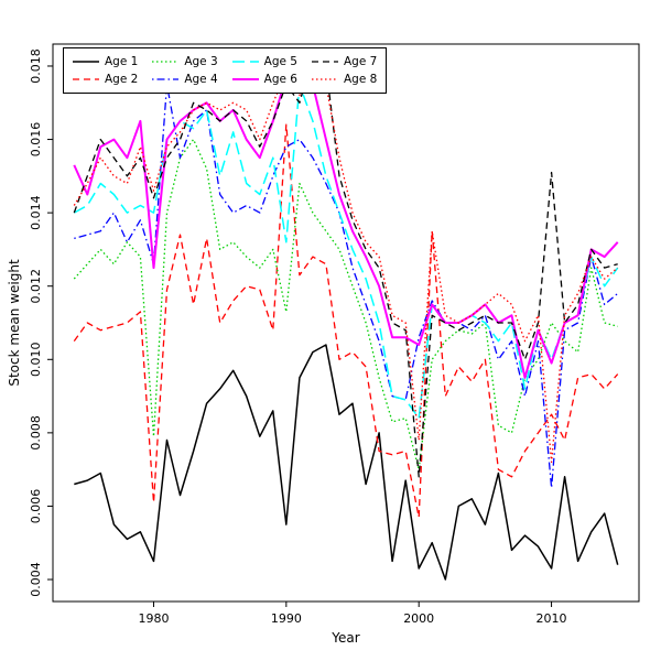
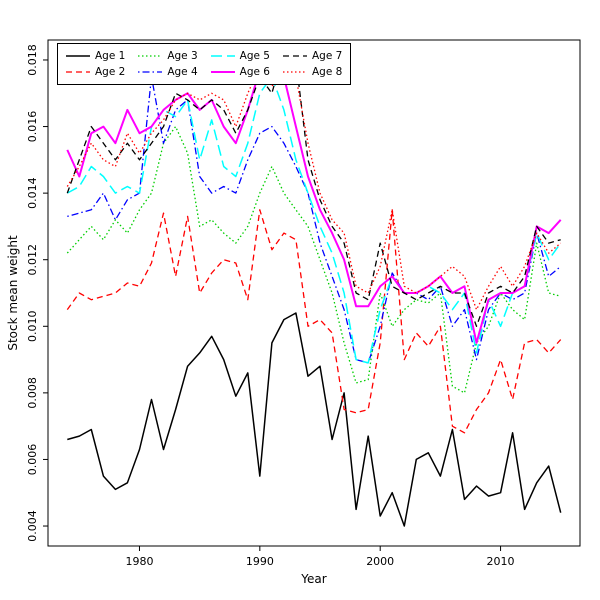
Age 1/1980: 0.0045 -> 0.0063
Age 2/1980: 0.0061 -> 0.0112
Age 3/1980: 0.0079 -> 0.0135
Age 4/1980: 0.0126 -> 0.0140
Age 6/1980: 0.0125 -> 0.0158
Age 7/1980: 0.0144 -> 0.0150
Age 8/1980: 0.0146 -> 0.0152
Age 2/1990: 0.0164 -> 0.0135
Age 3/1990: 0.0113 -> 0.0140
Age 5/1990: 0.0132 -> 0.0170
Age 2/2000: 0.0057 -> 0.0095
Age 3/2000: 0.0070 -> 0.0110
Age 4/2000: 0.0106 -> 0.0100
Age 5/2000: 0.0084 -> 0.0105
Age 6/2000: 0.0104 -> 0.0112
Age 7/2000: 0.0068 -> 0.0125
Age 8/2000: 0.0078 -> 0.0118
Age 1/2010: 0.0043 -> 0.0050
Age 2/2010: 0.0085 -> 0.0090
Age 4/2010: 0.0065 -> 0.0110
Age 6/2010: 0.0099 -> 0.0110
Age 7/2010: 0.0151 -> 0.0112
Age 8/2010: 0.0072 -> 0.0118
